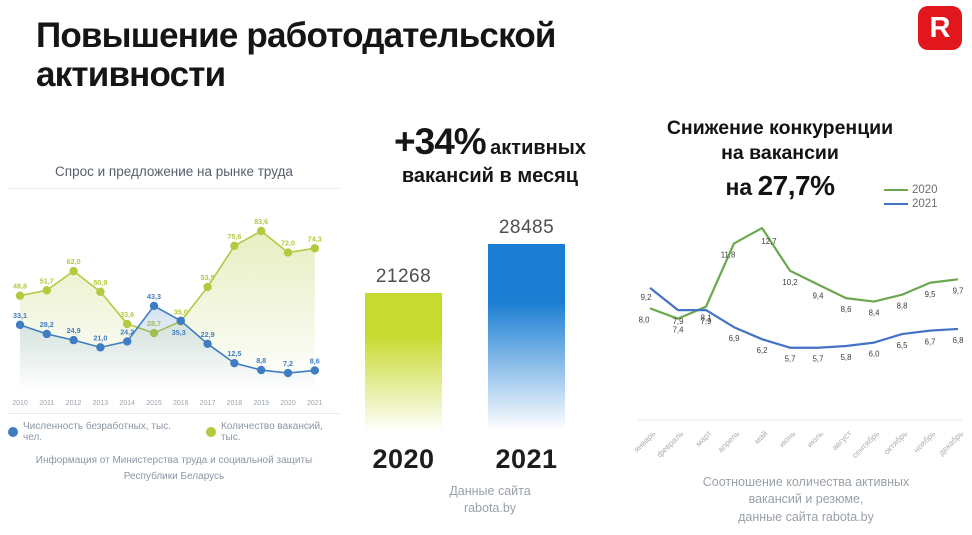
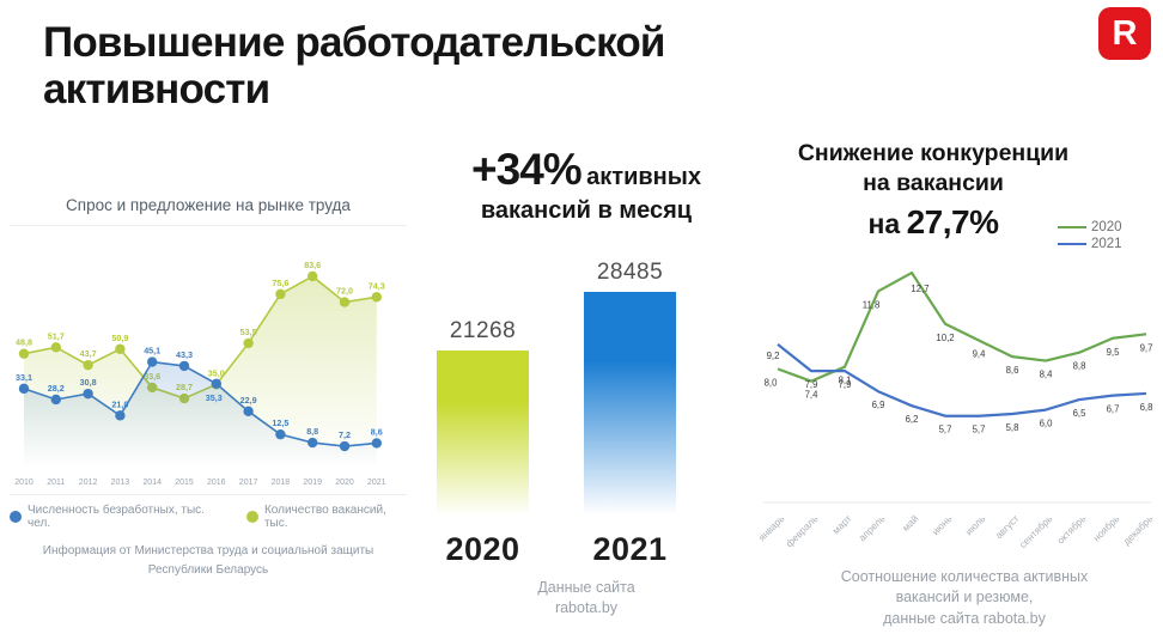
Спрос и предложение на рынке труда/Численность безработных, тыс. чел./2012: 24,9 -> 30,8
Спрос и предложение на рынке труда/Количество вакансий, тыс./2012: 62,0 -> 43,7
Спрос и предложение на рынке труда/Численность безработных, тыс. чел./2014: 24,2 -> 45,1
